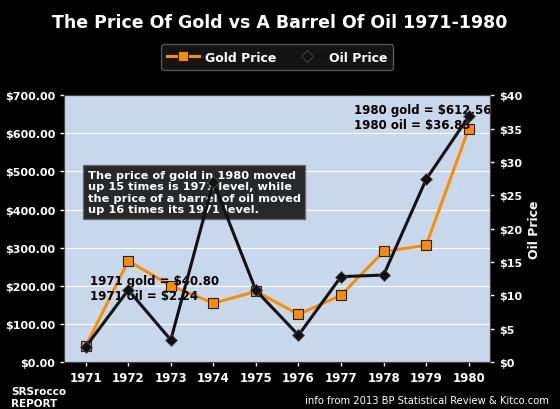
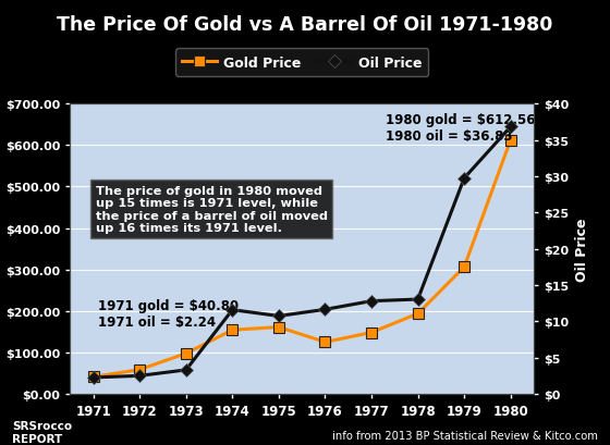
Gold Price/1972: $265 -> $58
Oil Price/1972: $10.8 -> $2.5
Gold Price/1973: $200 -> $97
Oil Price/1974: $27.0 -> $11.6
Gold Price/1975: $185 -> $161
Oil Price/1976: $4.0 -> $11.6
Gold Price/1977: $175 -> $148
Gold Price/1978: $290 -> $193
Oil Price/1979: $27.4 -> $29.8
